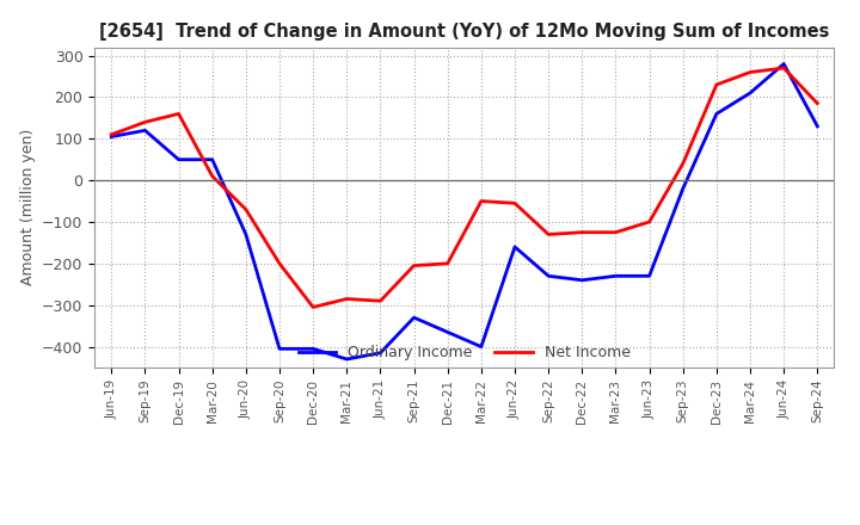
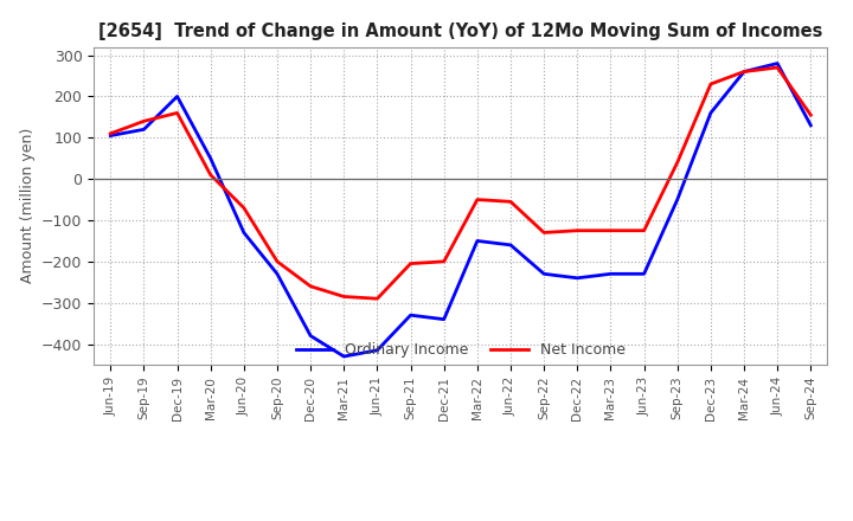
Ordinary Income/Dec-19: 50 -> 200
Ordinary Income/Sep-20: -405 -> -230
Ordinary Income/Dec-20: -405 -> -380
Net Income/Dec-20: -305 -> -260
Ordinary Income/Dec-21: -365 -> -340
Ordinary Income/Mar-22: -400 -> -150
Net Income/Jun-23: -100 -> -125
Ordinary Income/Sep-23: -20 -> -50
Ordinary Income/Mar-24: 210 -> 260
Net Income/Sep-24: 185 -> 155
